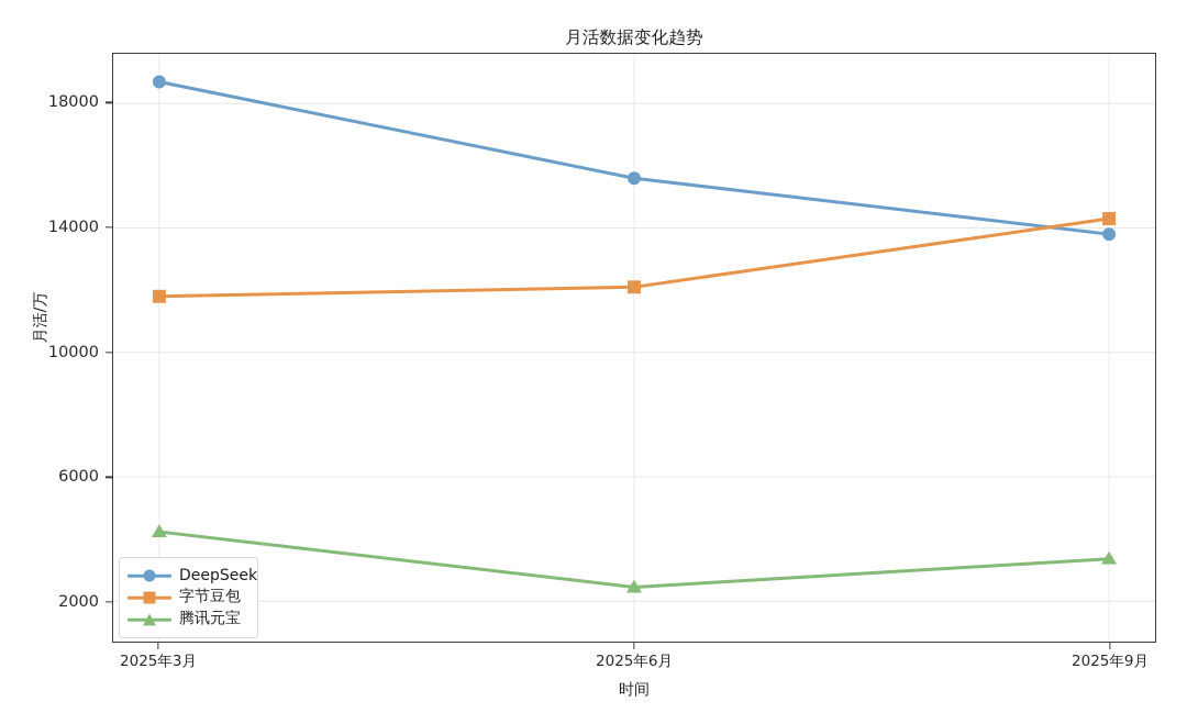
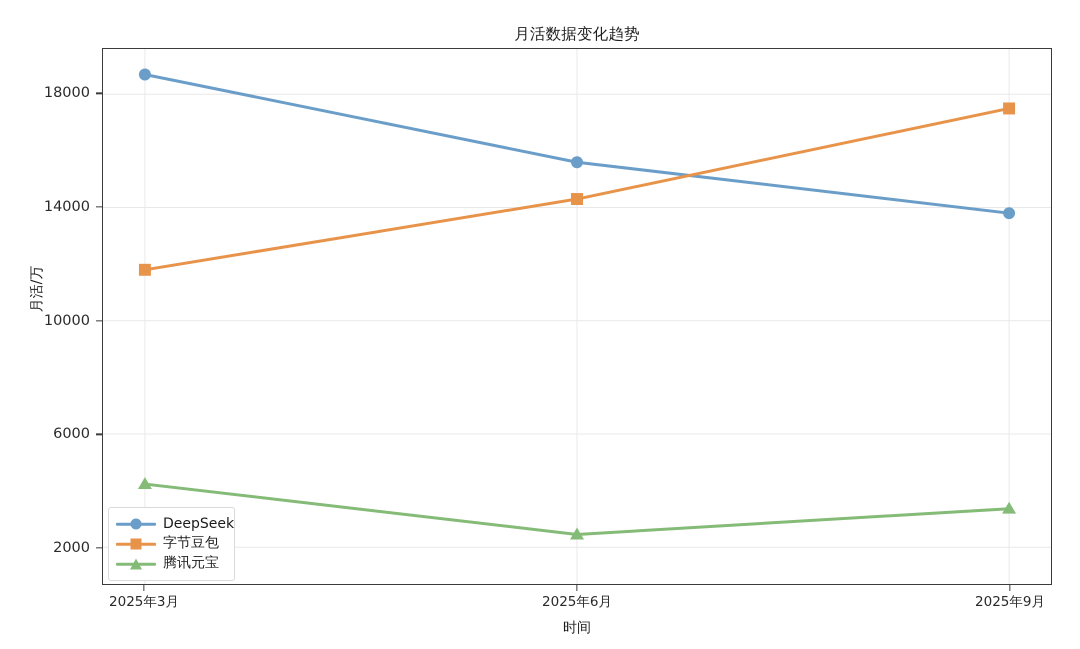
字节豆包/2025年6月: 12100 -> 14300
字节豆包/2025年9月: 14300 -> 17500
